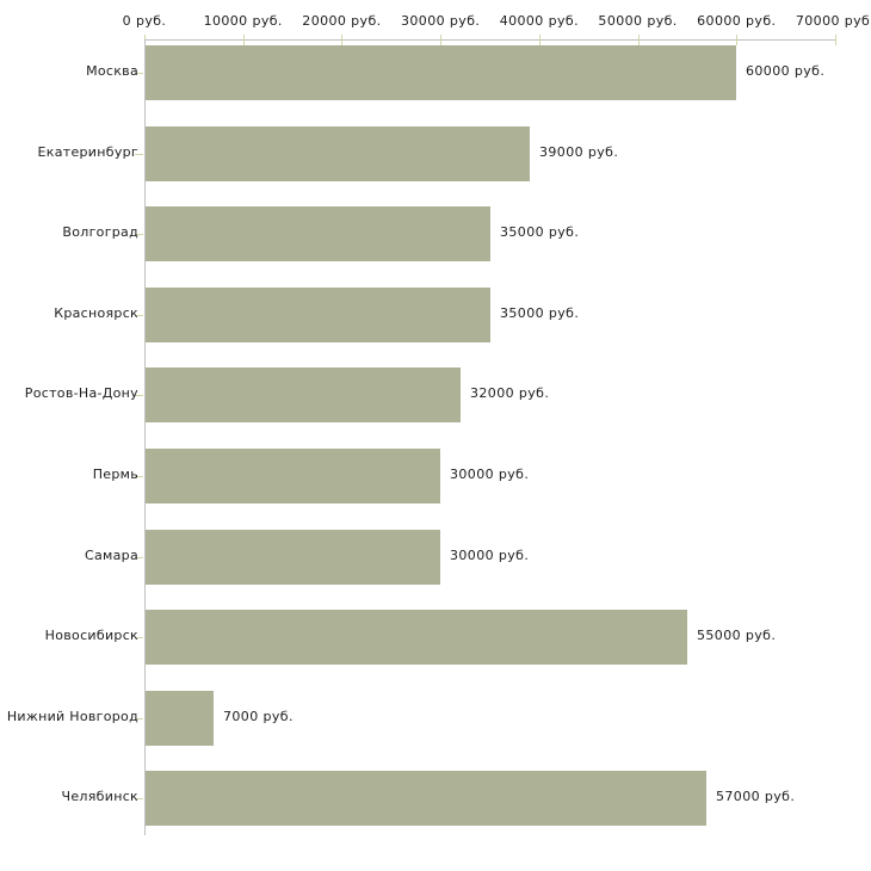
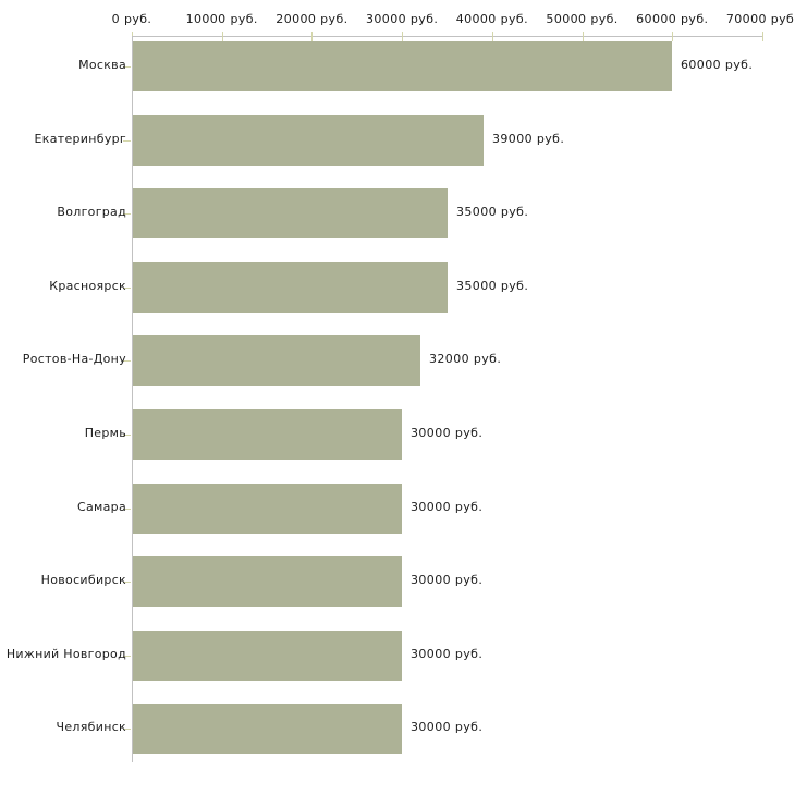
Новосибирск: 55000 -> 30000
Нижний Новгород: 7000 -> 30000
Челябинск: 57000 -> 30000
